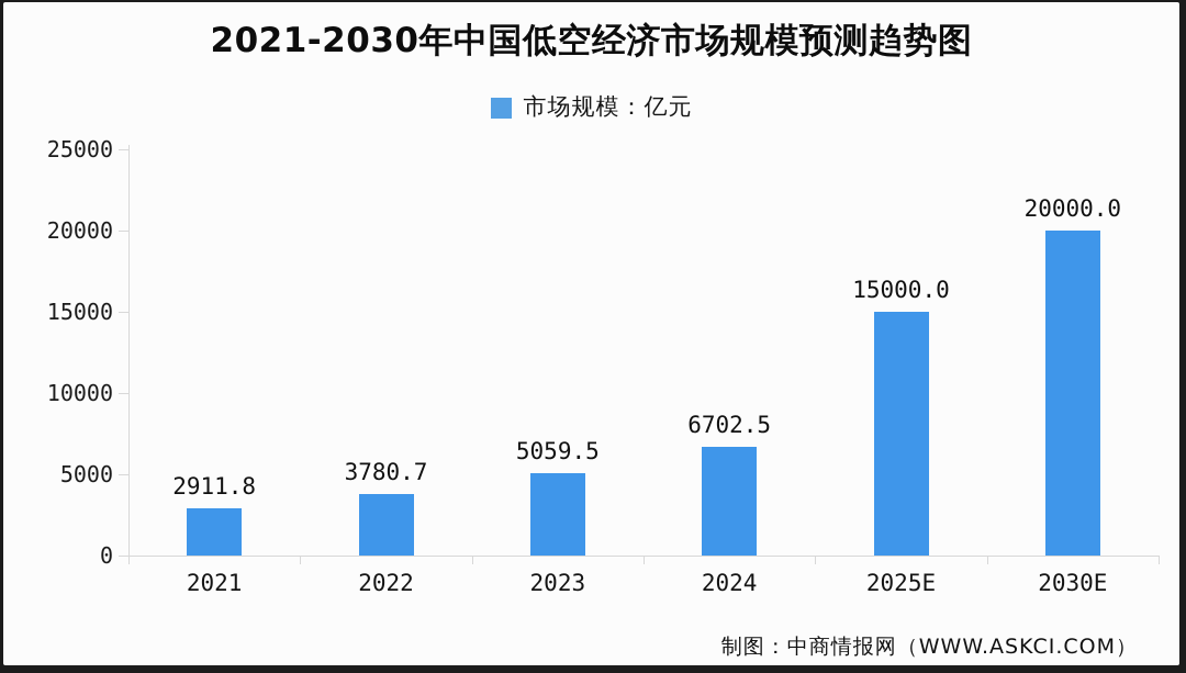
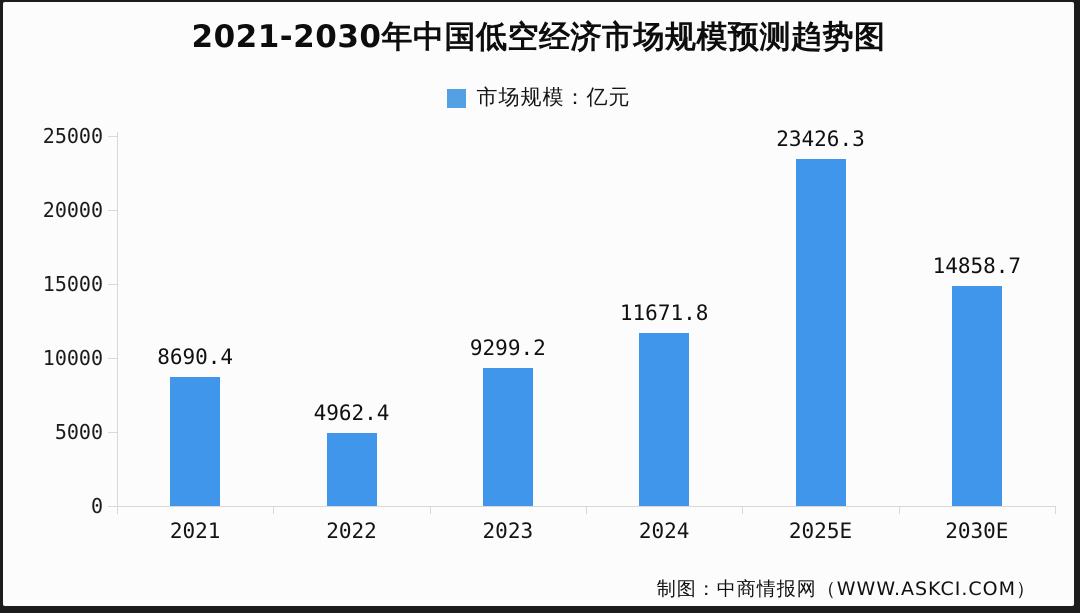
2021: 2911.8 -> 8690.4
2022: 3780.7 -> 4962.4
2023: 5059.5 -> 9299.2
2024: 6702.5 -> 11671.8
2025E: 15000.0 -> 23426.3
2030E: 20000.0 -> 14858.7
